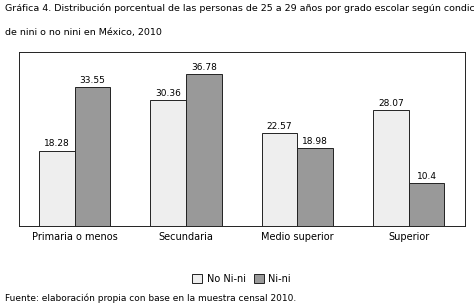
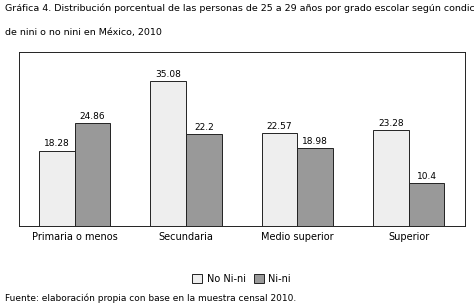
Ni-ni/Primaria o menos: 33.55 -> 24.86
No Ni-ni/Secundaria: 30.36 -> 35.08
Ni-ni/Secundaria: 36.78 -> 22.2
No Ni-ni/Superior: 28.07 -> 23.28
